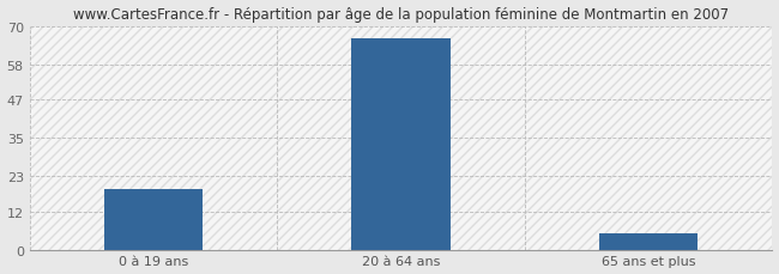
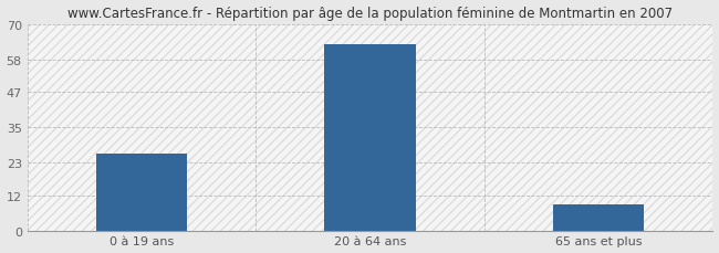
0 à 19 ans: 19 -> 26
20 à 64 ans: 66 -> 63
65 ans et plus: 5 -> 9
